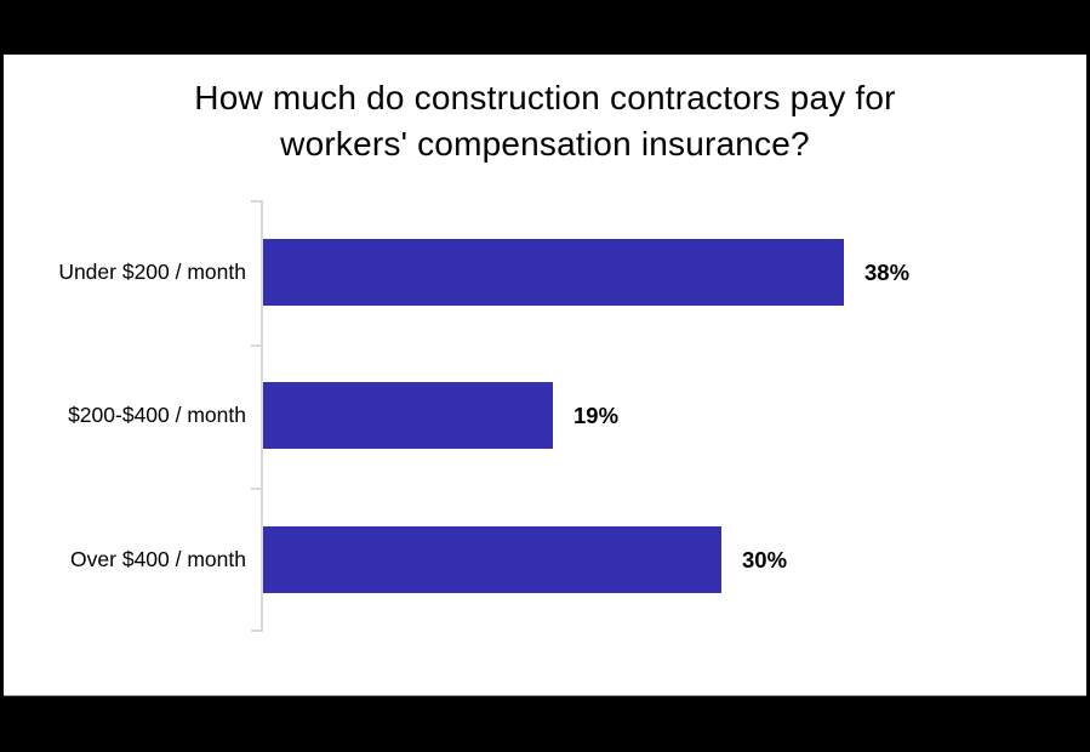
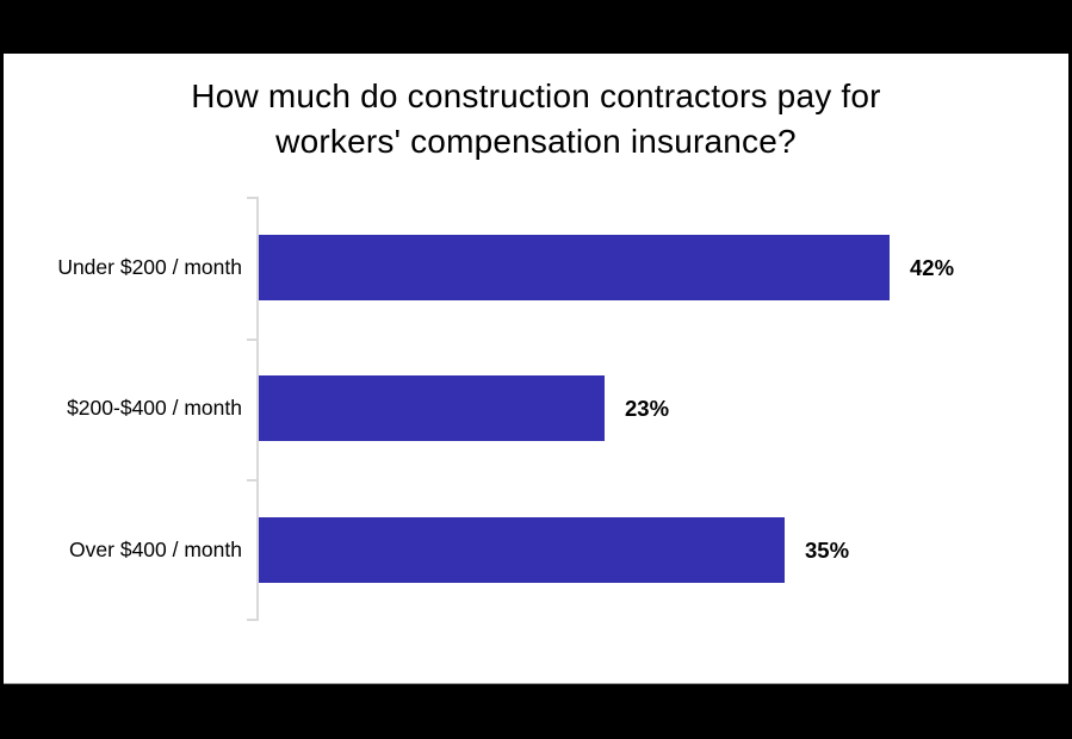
Under $200 / month: 38% -> 42%
$200-$400 / month: 19% -> 23%
Over $400 / month: 30% -> 35%
